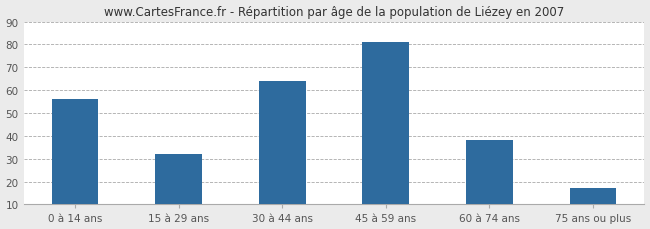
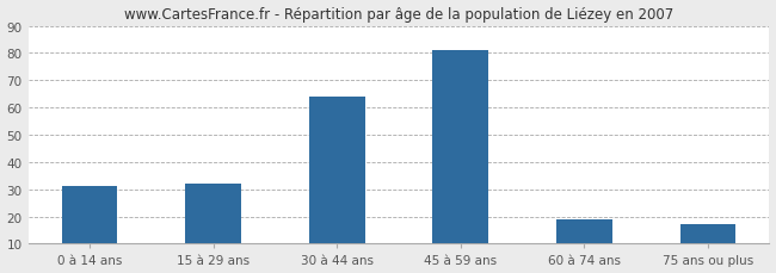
0 à 14 ans: 56 -> 31
60 à 74 ans: 38 -> 19
